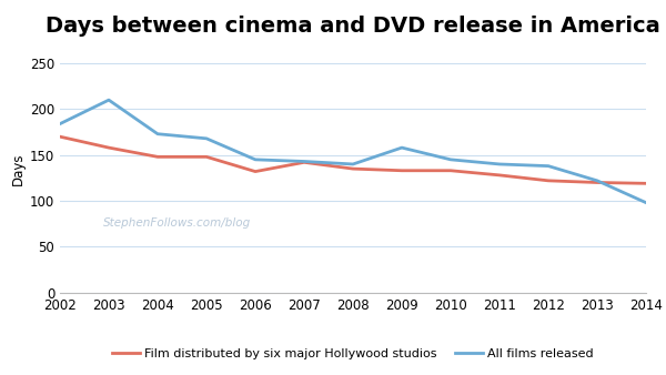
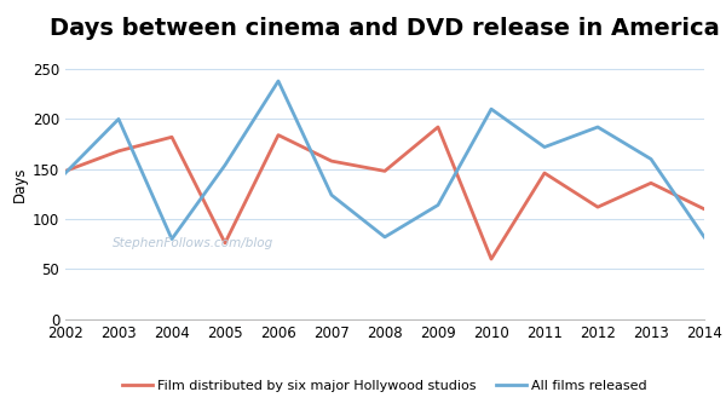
Film distributed by six major Hollywood studios/2002: 170 -> 148
All films released/2002: 184 -> 146
Film distributed by six major Hollywood studios/2003: 158 -> 168
All films released/2003: 210 -> 200
Film distributed by six major Hollywood studios/2004: 148 -> 182
All films released/2004: 173 -> 80
Film distributed by six major Hollywood studios/2005: 148 -> 76
All films released/2005: 168 -> 154
Film distributed by six major Hollywood studios/2006: 132 -> 184
All films released/2006: 145 -> 238
Film distributed by six major Hollywood studios/2007: 142 -> 158
All films released/2007: 143 -> 124
Film distributed by six major Hollywood studios/2008: 135 -> 148
All films released/2008: 140 -> 82
Film distributed by six major Hollywood studios/2009: 133 -> 192
All films released/2009: 158 -> 114
Film distributed by six major Hollywood studios/2010: 133 -> 60
All films released/2010: 145 -> 210
Film distributed by six major Hollywood studios/2011: 128 -> 146
All films released/2011: 140 -> 172
Film distributed by six major Hollywood studios/2012: 122 -> 112
All films released/2012: 138 -> 192
Film distributed by six major Hollywood studios/2013: 120 -> 136
All films released/2013: 122 -> 160
Film distributed by six major Hollywood studios/2014: 119 -> 110
All films released/2014: 98 -> 82
